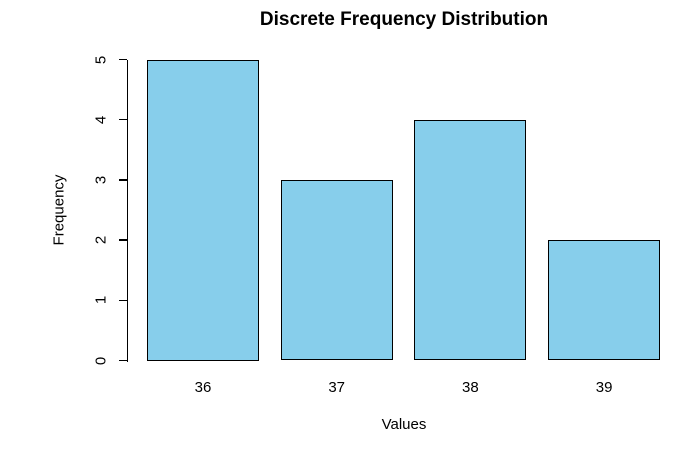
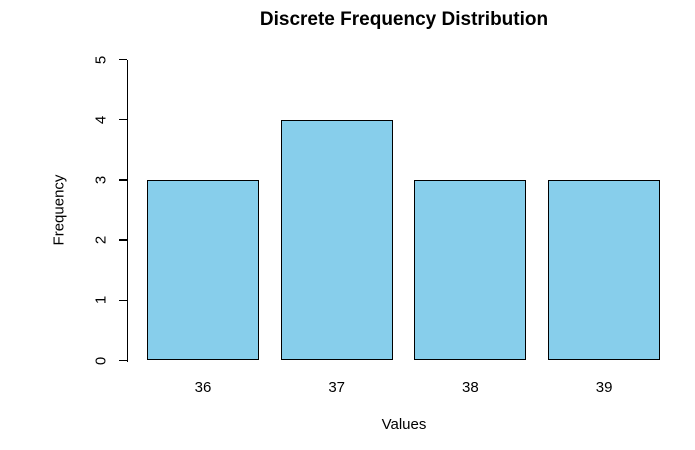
36: 5 -> 3
37: 3 -> 4
38: 4 -> 3
39: 2 -> 3
